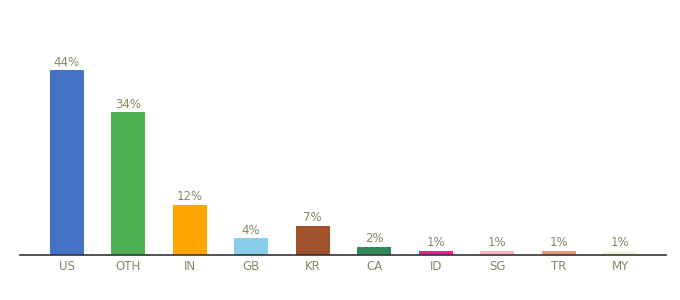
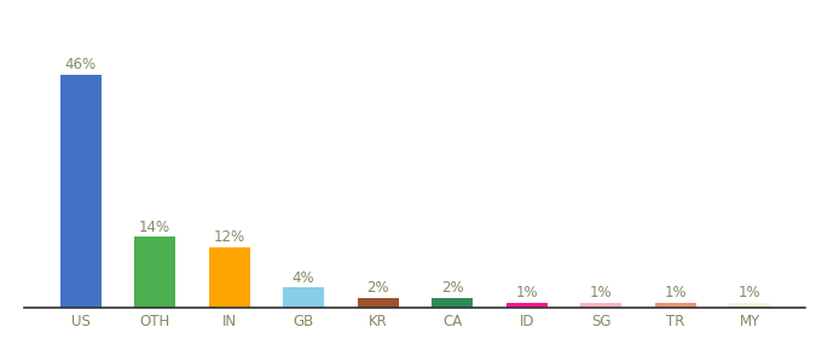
US: 44% -> 46%
OTH: 34% -> 14%
KR: 7% -> 2%
